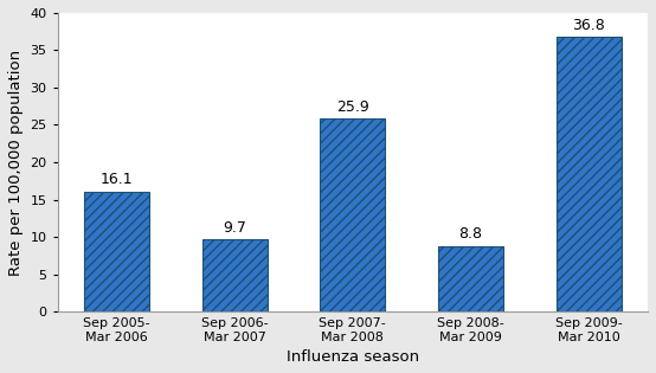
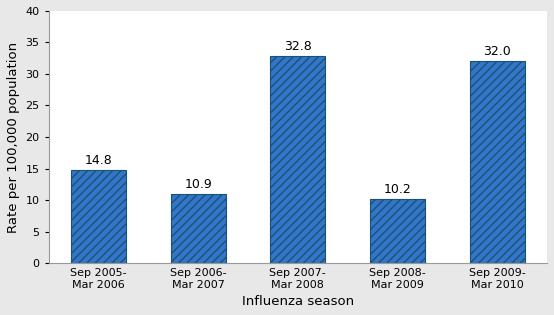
Sep 2005- Mar 2006: 16.1 -> 14.8
Sep 2006- Mar 2007: 9.7 -> 10.9
Sep 2007- Mar 2008: 25.9 -> 32.8
Sep 2008- Mar 2009: 8.8 -> 10.2
Sep 2009- Mar 2010: 36.8 -> 32.0
